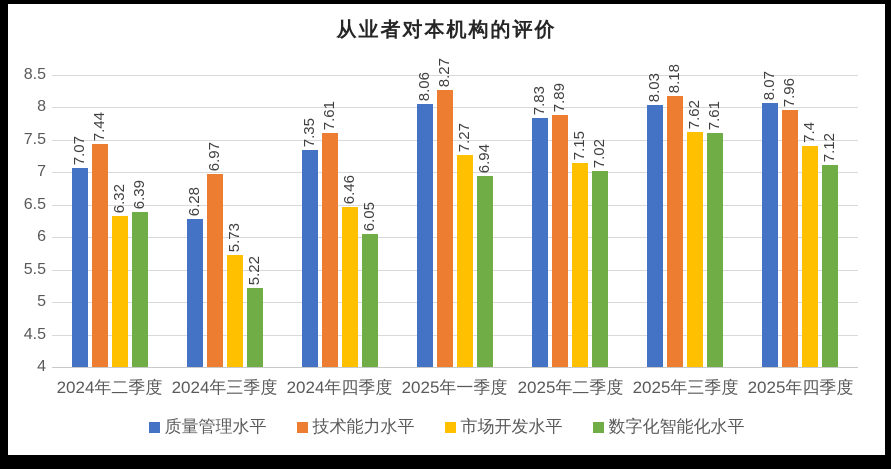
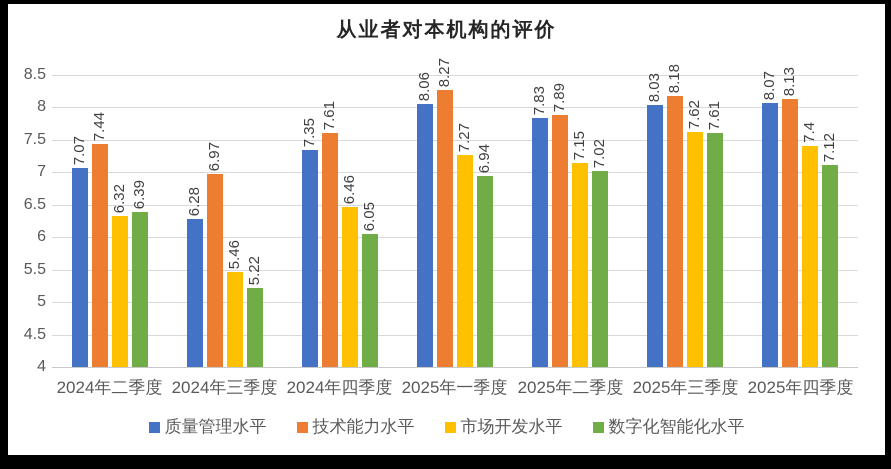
市场开发水平/2024年三季度: 5.73 -> 5.46
技术能力水平/2025年四季度: 7.96 -> 8.13
